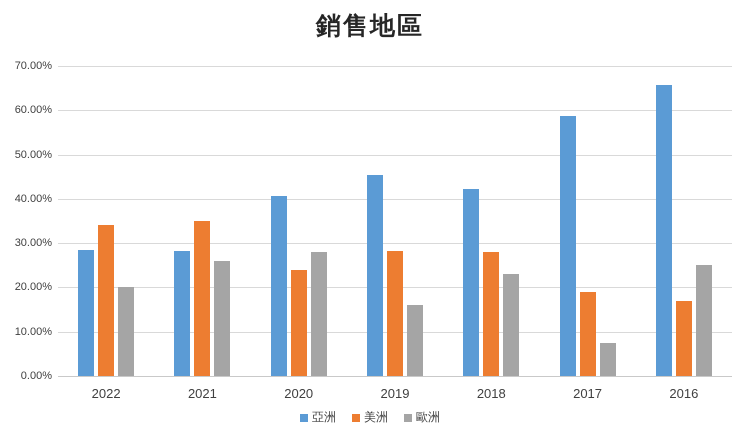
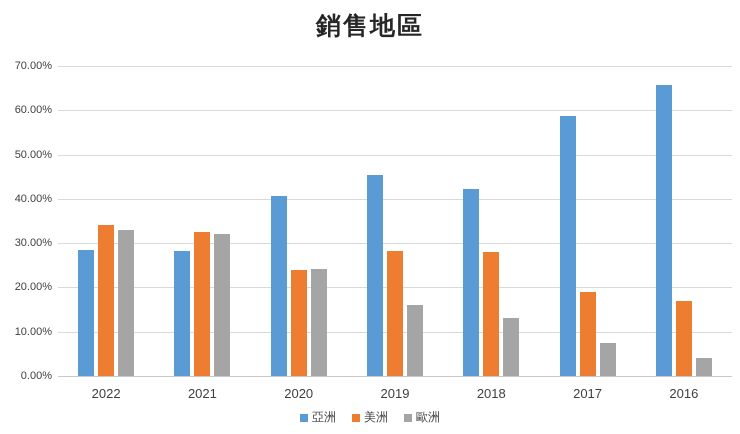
歐洲/2022: 20% -> 33%
美洲/2021: 35% -> 33%
歐洲/2021: 26% -> 32%
歐洲/2020: 28% -> 24%
歐洲/2018: 23% -> 13%
歐洲/2016: 25% -> 4%
